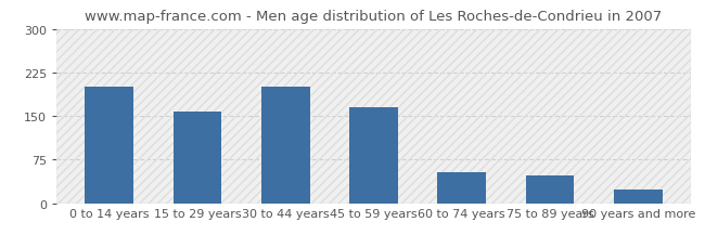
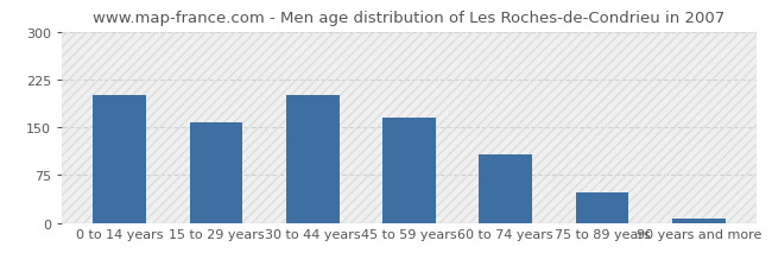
60 to 74 years: 54 -> 107
90 years and more: 24 -> 7
